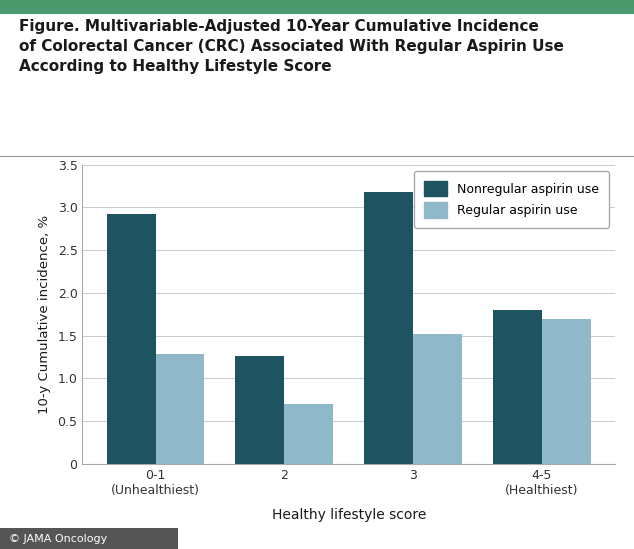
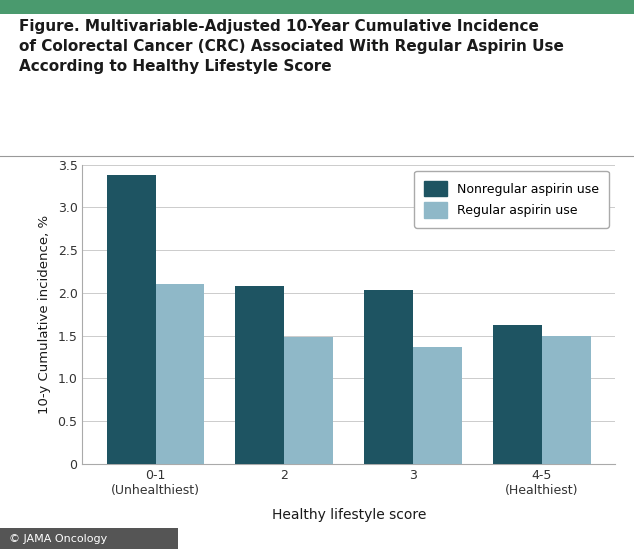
Nonregular aspirin use/0-1 (Unhealthiest): 2.92 -> 3.38
Regular aspirin use/0-1 (Unhealthiest): 1.28 -> 2.11
Nonregular aspirin use/2: 1.26 -> 2.08
Regular aspirin use/2: 0.70 -> 1.48
Nonregular aspirin use/3: 3.18 -> 2.03
Regular aspirin use/3: 1.52 -> 1.37
Nonregular aspirin use/4-5 (Healthiest): 1.80 -> 1.63
Regular aspirin use/4-5 (Healthiest): 1.70 -> 1.50
